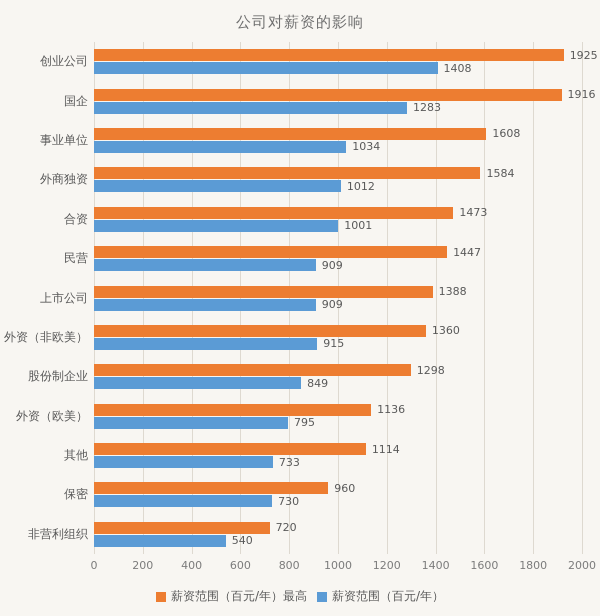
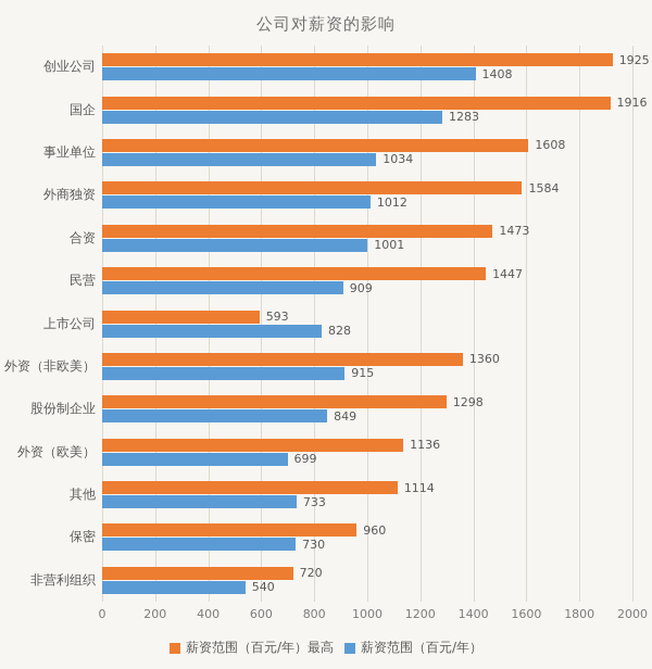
薪资范围（百元/年）最高/上市公司: 1388 -> 593
薪资范围（百元/年）/上市公司: 909 -> 828
薪资范围（百元/年）/外资（欧美）: 795 -> 699
